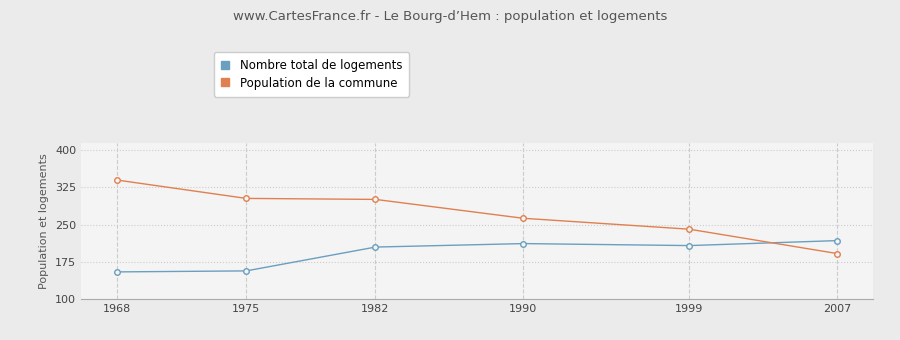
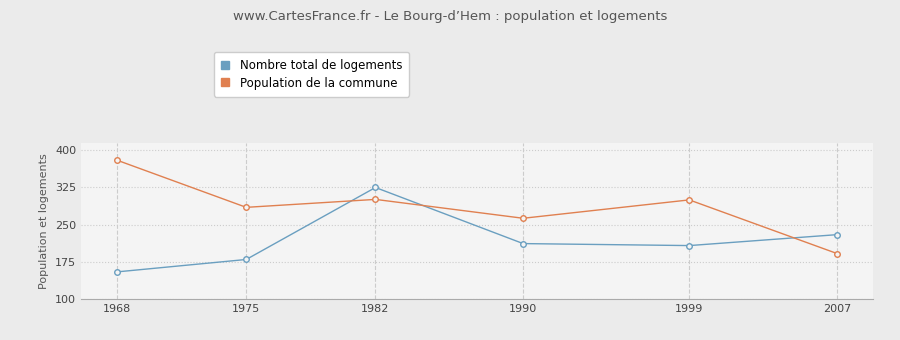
Population de la commune/1968: 340 -> 380
Nombre total de logements/1975: 157 -> 180
Population de la commune/1975: 303 -> 285
Nombre total de logements/1982: 205 -> 325
Population de la commune/1999: 241 -> 300
Nombre total de logements/2007: 218 -> 230
